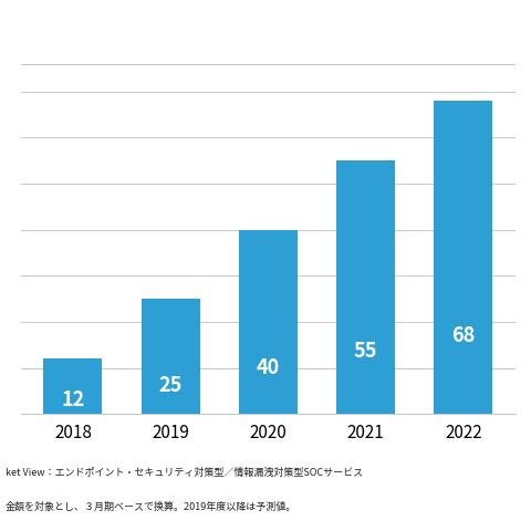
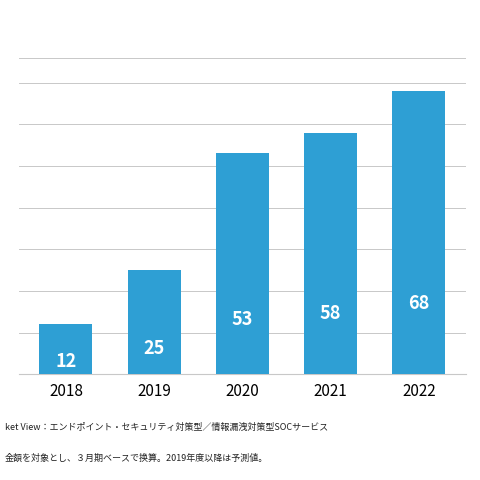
2020: 40 -> 53
2021: 55 -> 58
